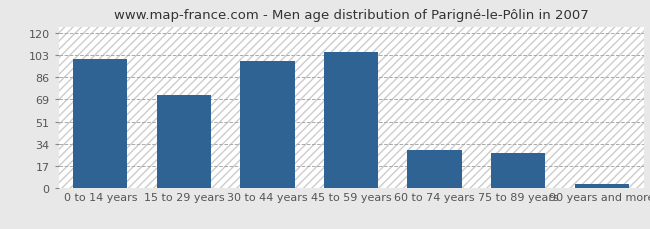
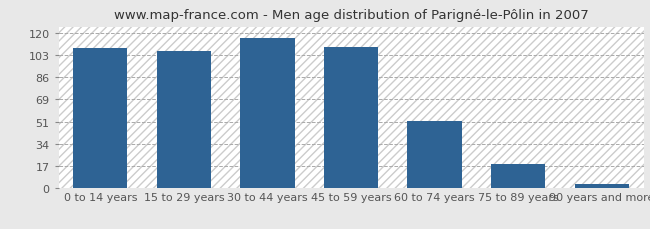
0 to 14 years: 100 -> 108
15 to 29 years: 72 -> 106
30 to 44 years: 98 -> 116
45 to 59 years: 105 -> 109
60 to 74 years: 29 -> 52
75 to 89 years: 27 -> 18
